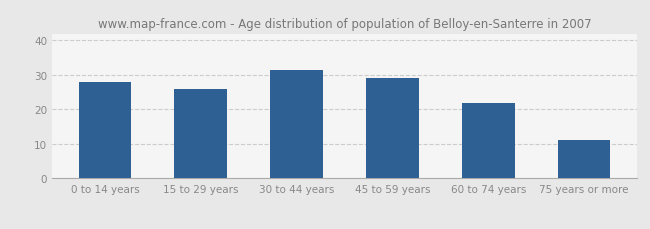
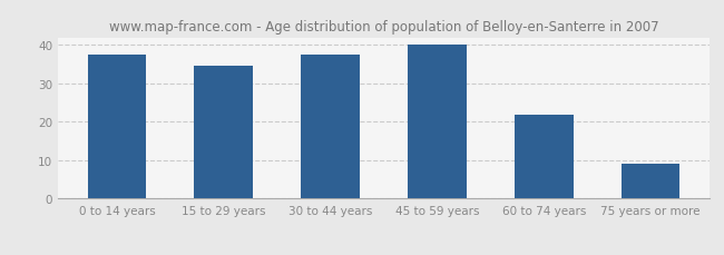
0 to 14 years: 28.0 -> 37.5
15 to 29 years: 26.0 -> 34.5
30 to 44 years: 31.5 -> 37.5
45 to 59 years: 29.0 -> 40.0
75 years or more: 11.0 -> 9.0
